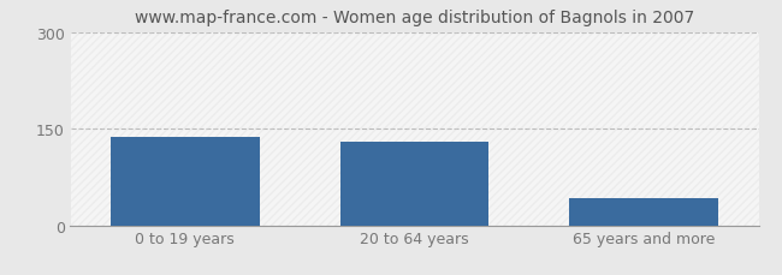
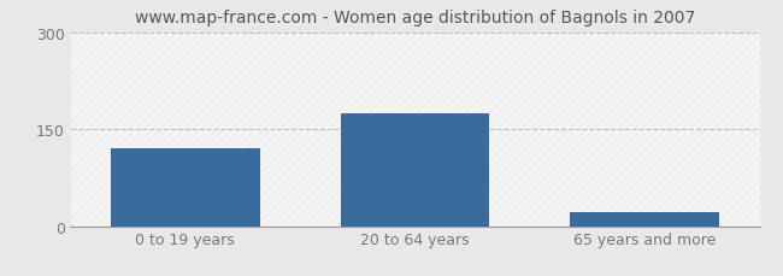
0 to 19 years: 138 -> 120
20 to 64 years: 130 -> 175
65 years and more: 42 -> 22
